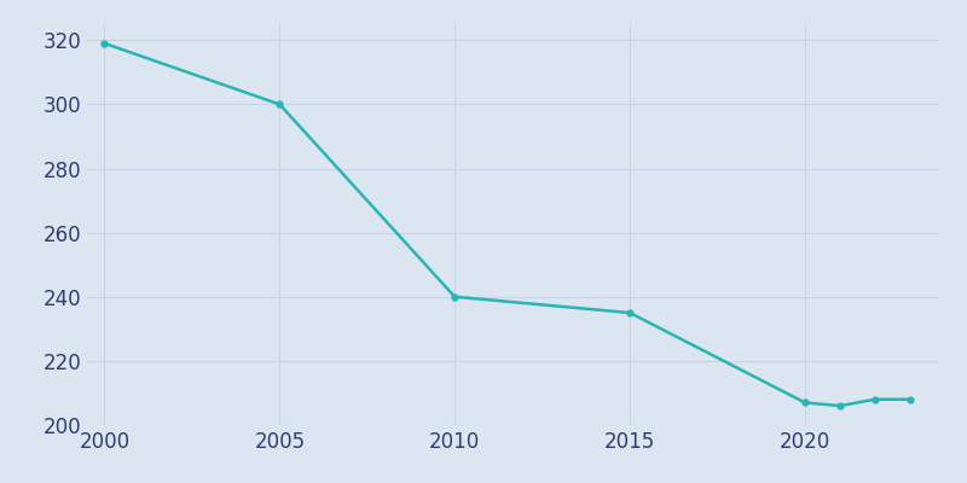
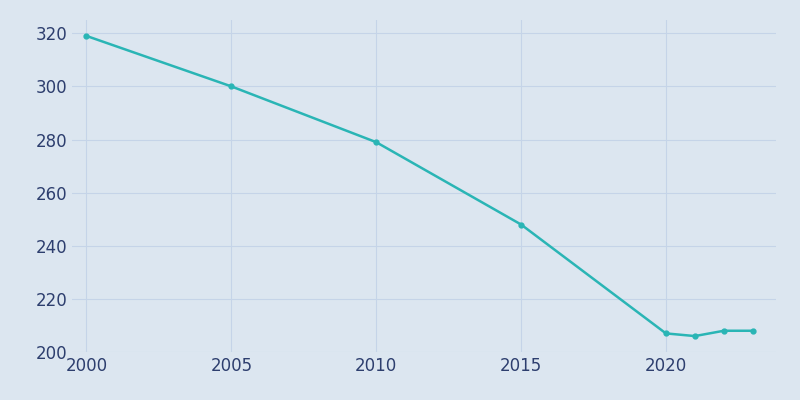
2010: 240 -> 279
2015: 235 -> 248
